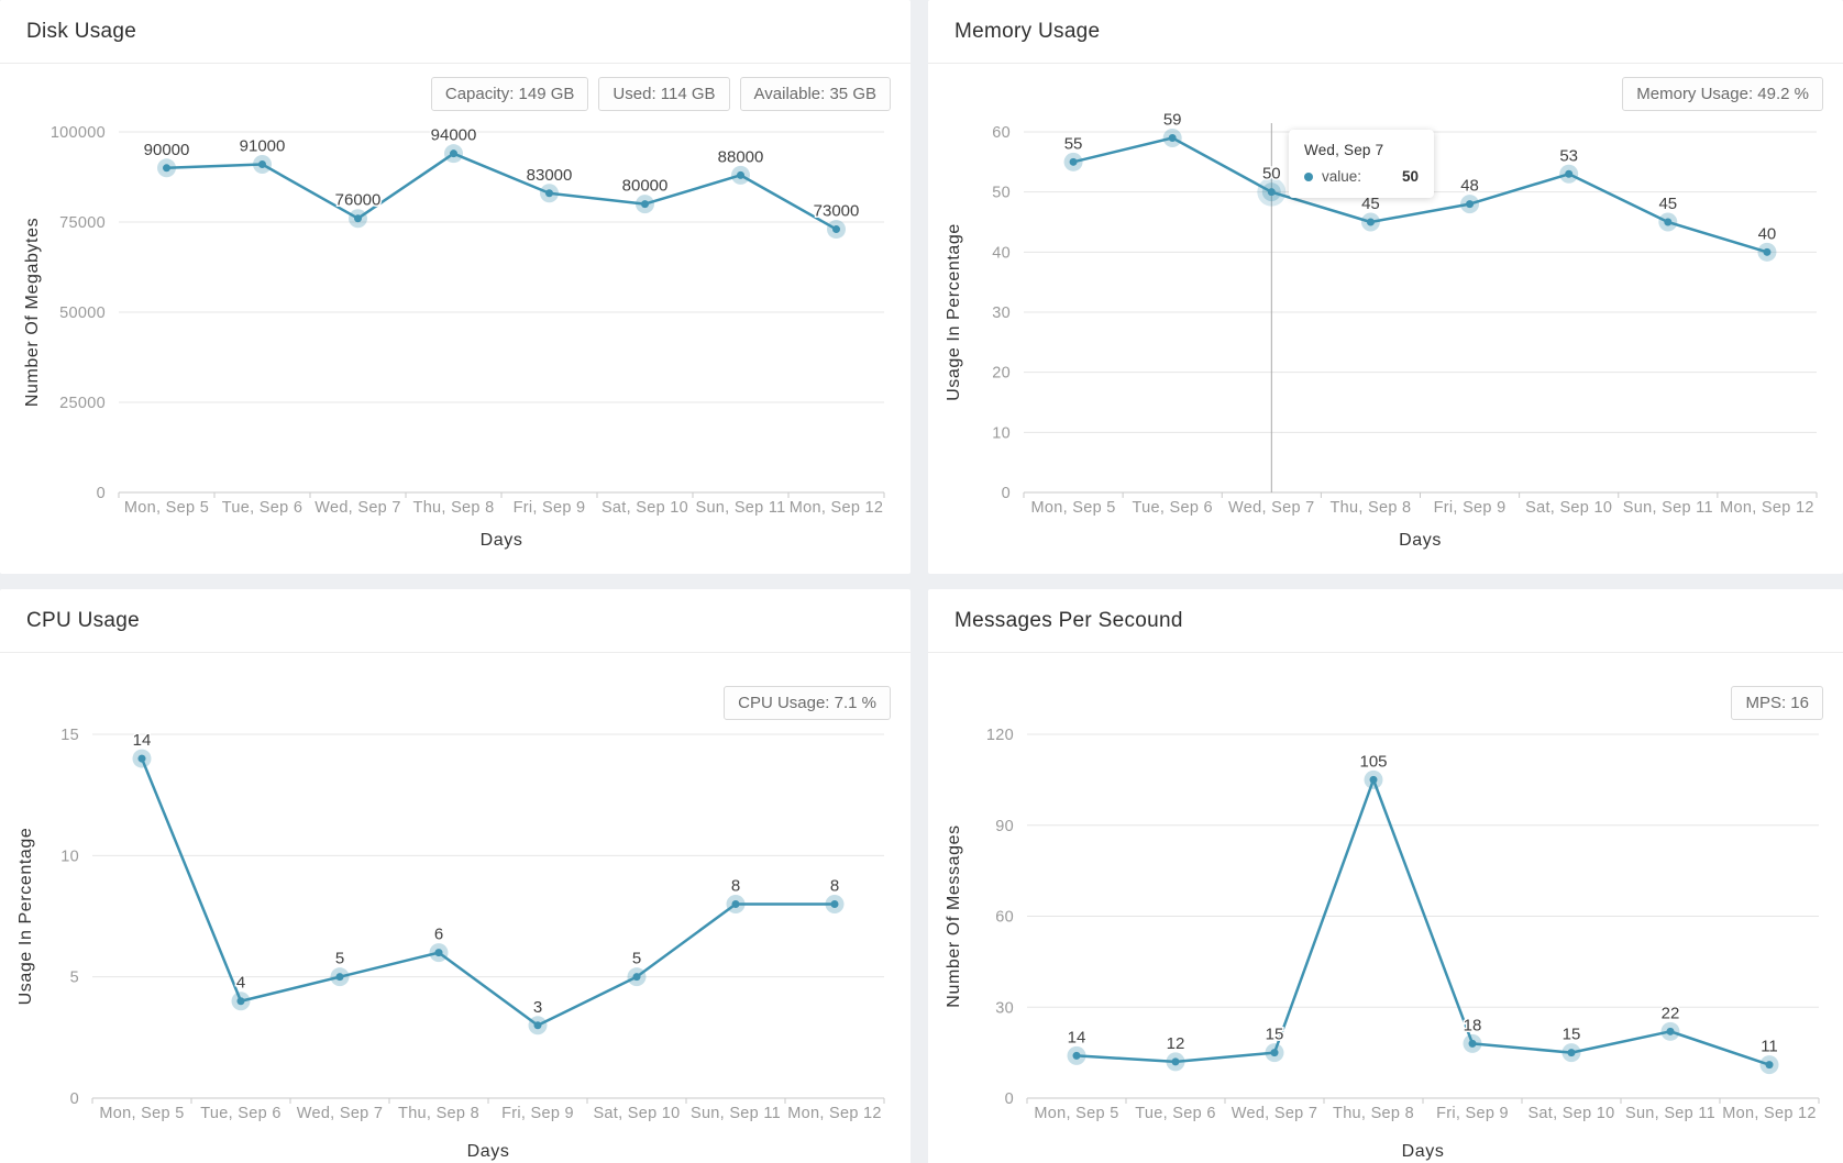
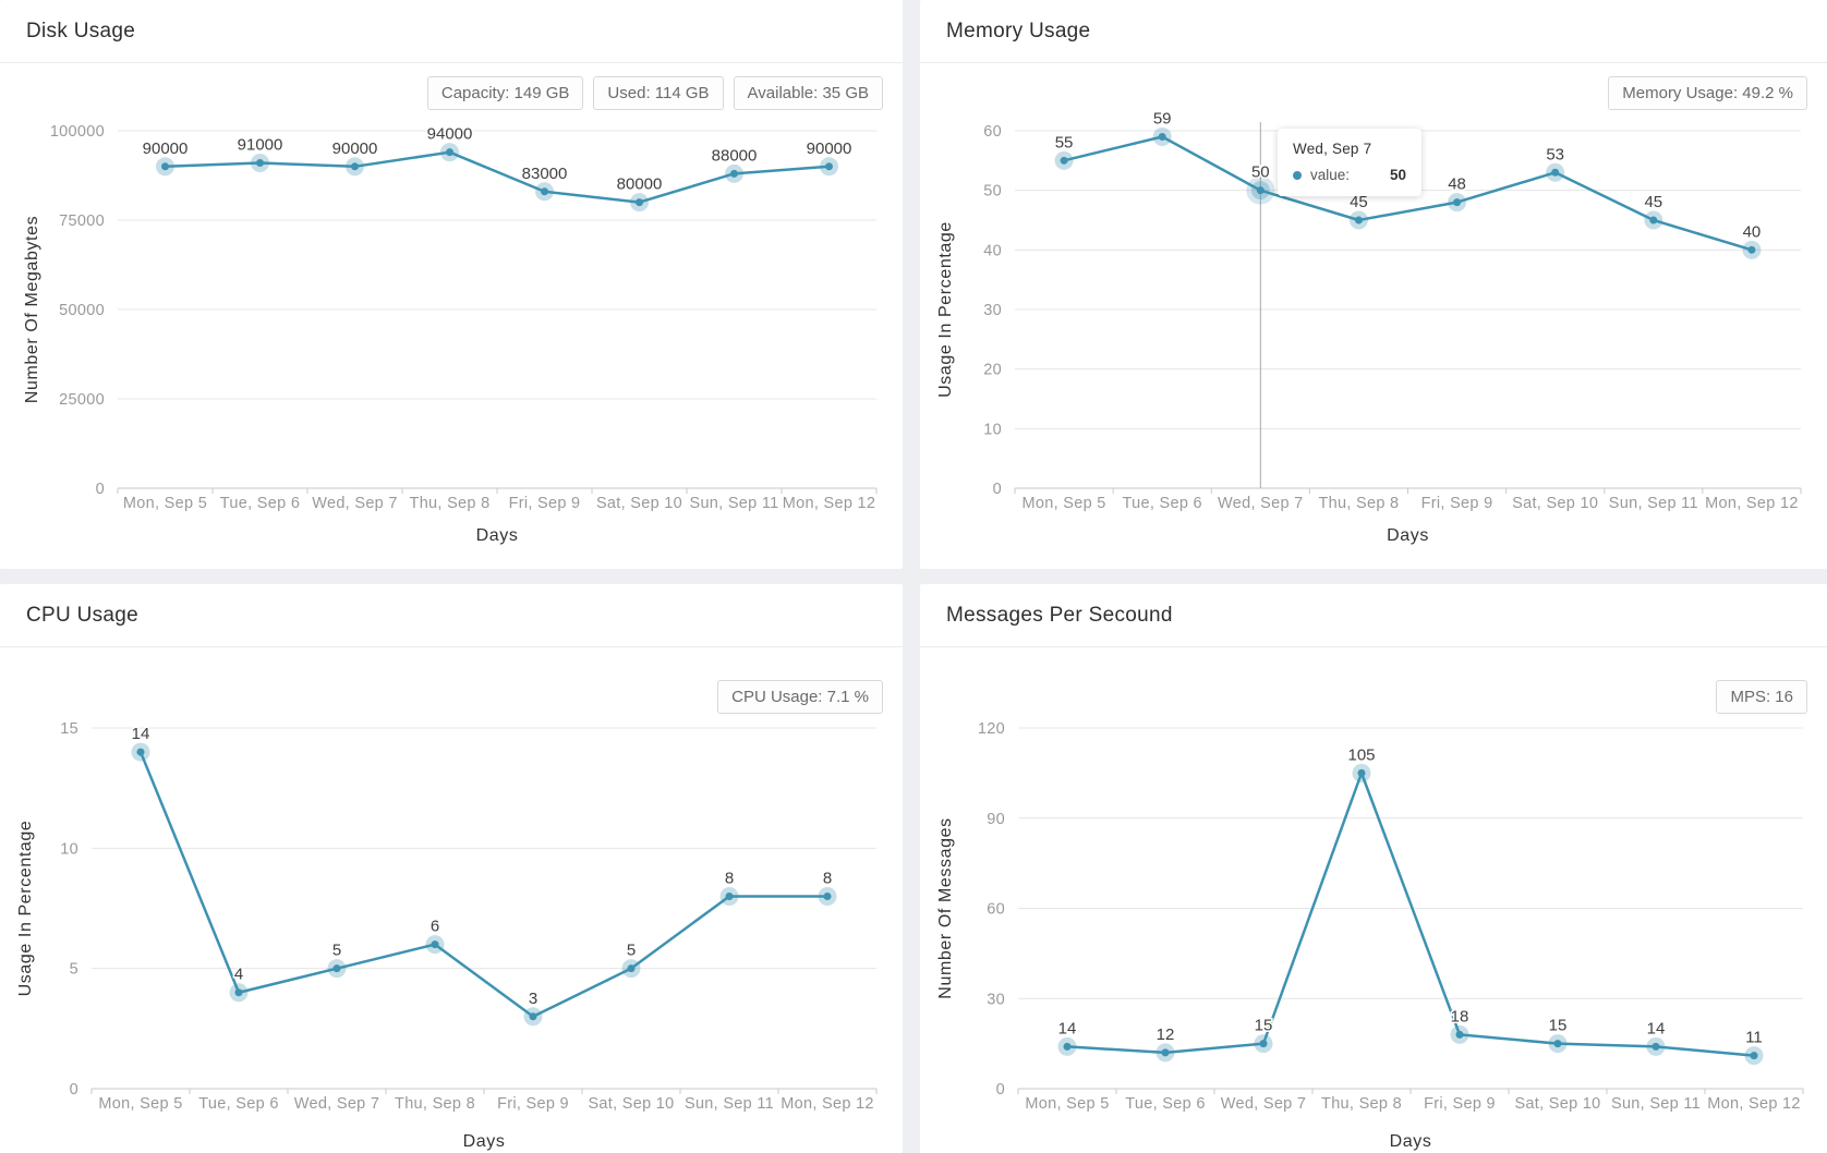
Disk Usage/Wed, Sep 7: 76000 -> 90000
Disk Usage/Mon, Sep 12: 73000 -> 90000
Messages Per Secound/Sun, Sep 11: 22 -> 14
